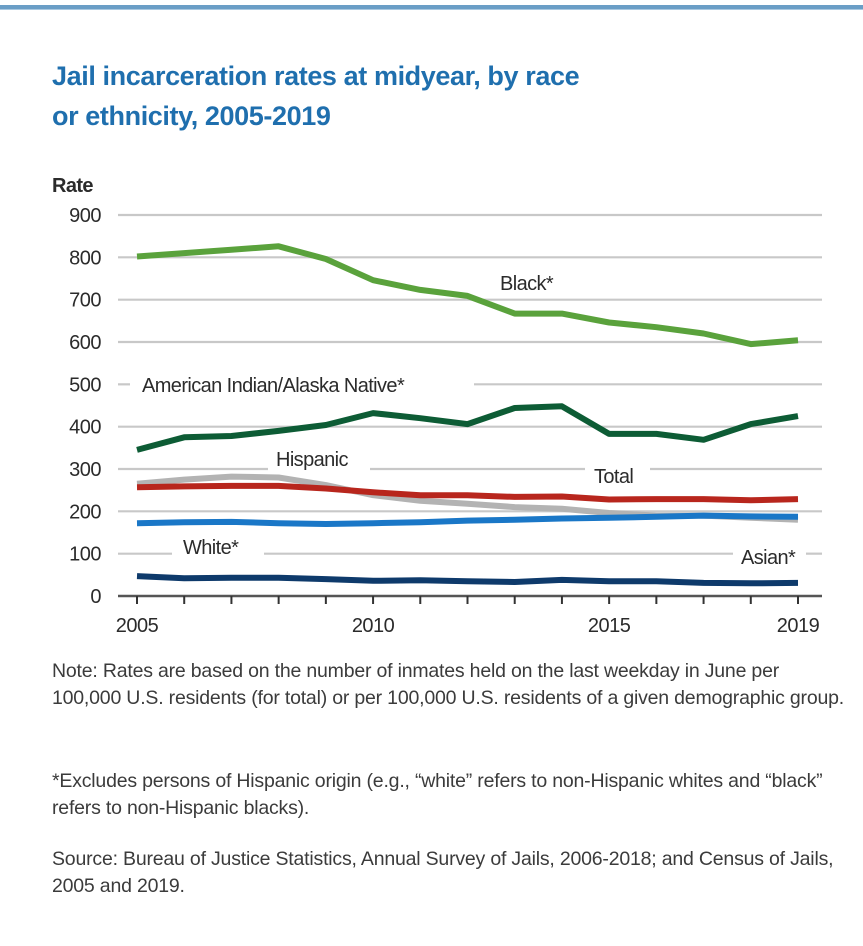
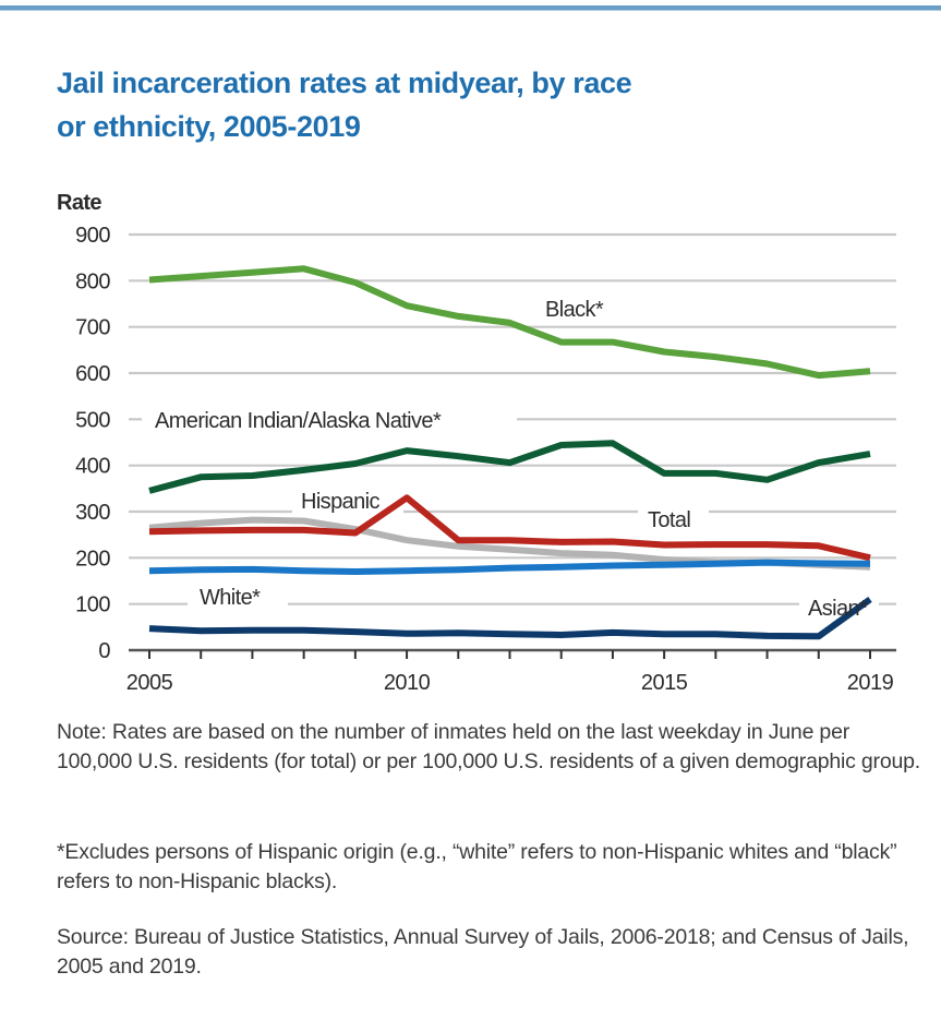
Total/2010: 240 -> 330
Total/2019: 230 -> 200
Asian*/2019: 30 -> 110
